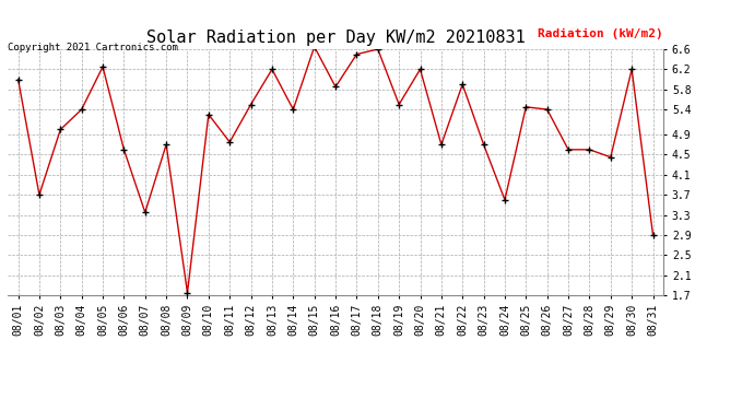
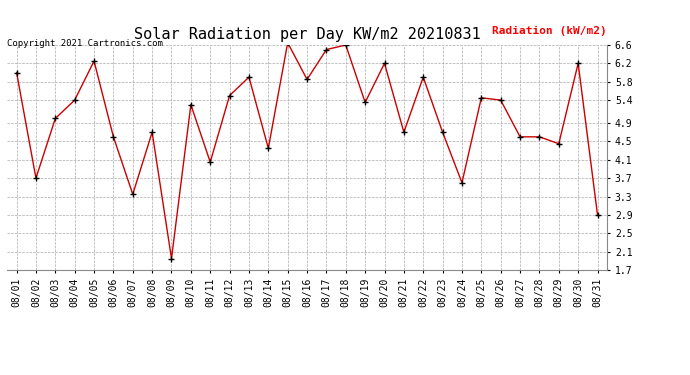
08/09: 1.75 -> 1.95
08/11: 4.75 -> 4.05
08/13: 6.20 -> 5.90
08/14: 5.40 -> 4.35
08/19: 5.50 -> 5.35
